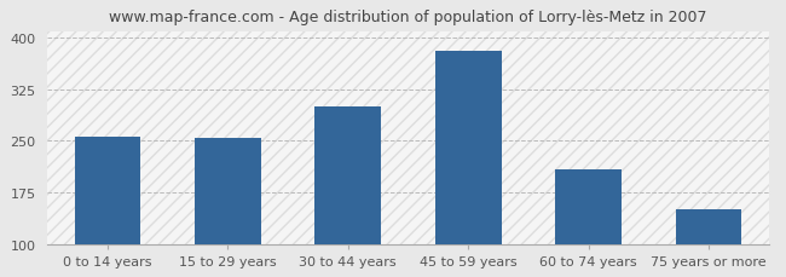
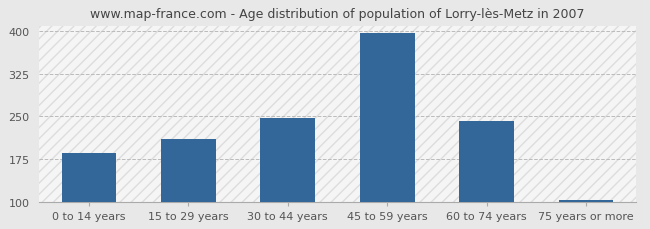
0 to 14 years: 256 -> 186
15 to 29 years: 254 -> 210
30 to 44 years: 300 -> 247
45 to 59 years: 382 -> 397
60 to 74 years: 208 -> 242
75 years or more: 150 -> 103
